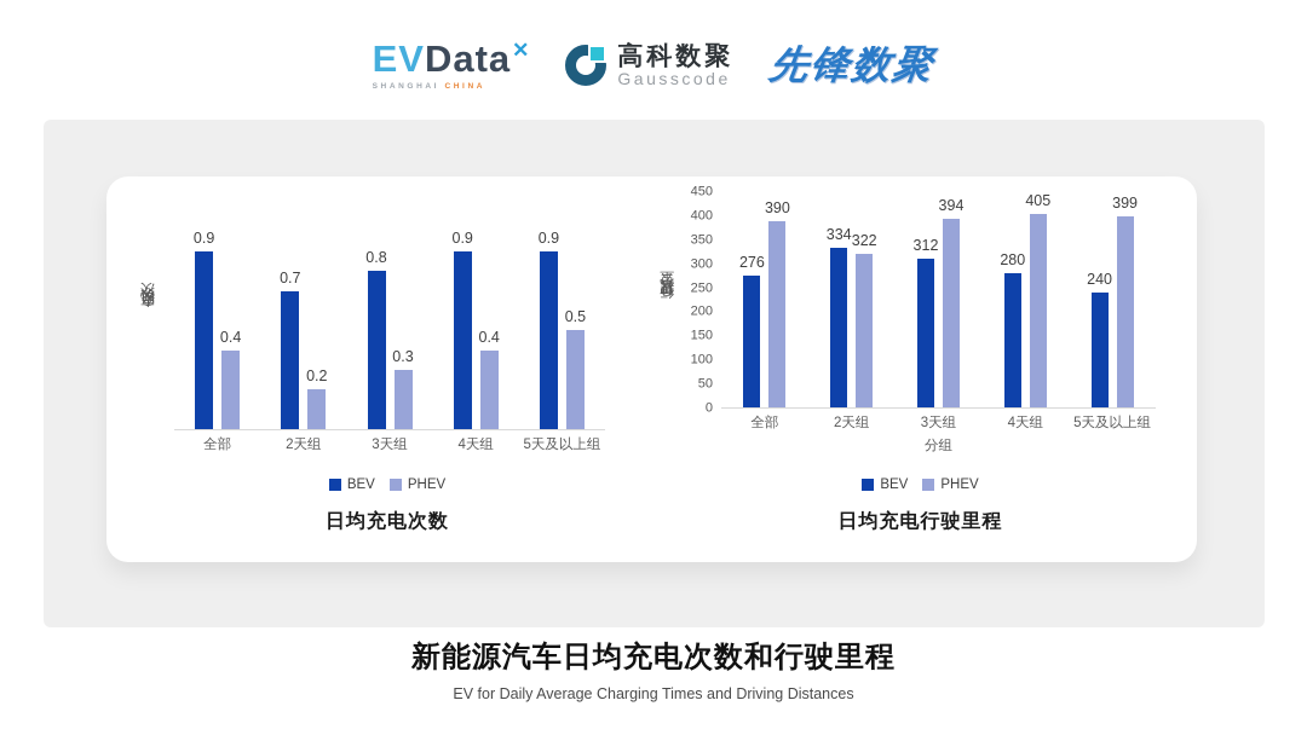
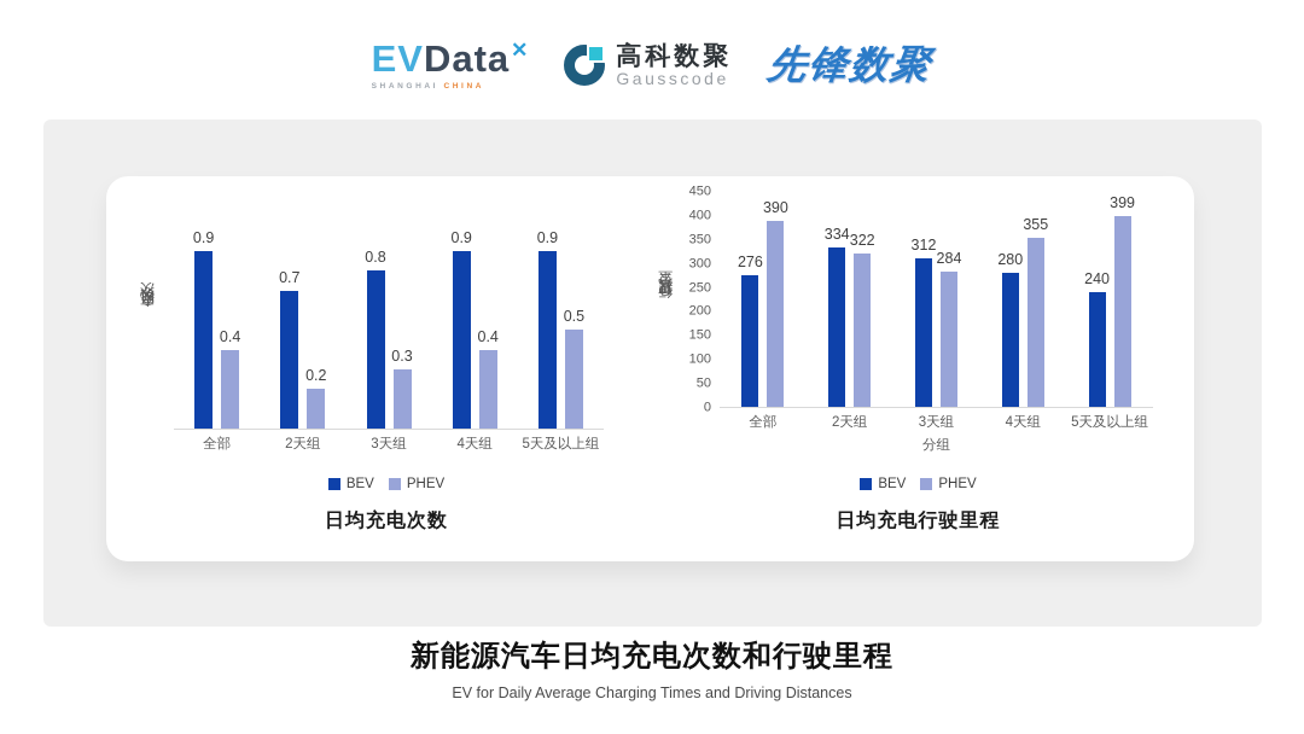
日均充电行驶里程/PHEV/3天组: 394 -> 284
日均充电行驶里程/PHEV/4天组: 405 -> 355
